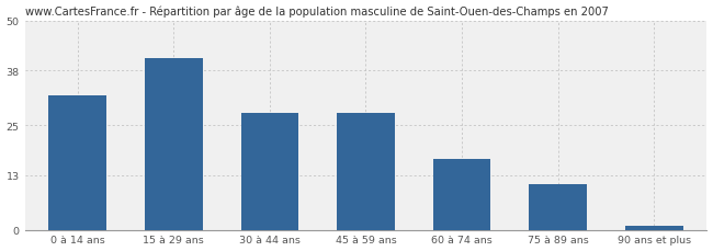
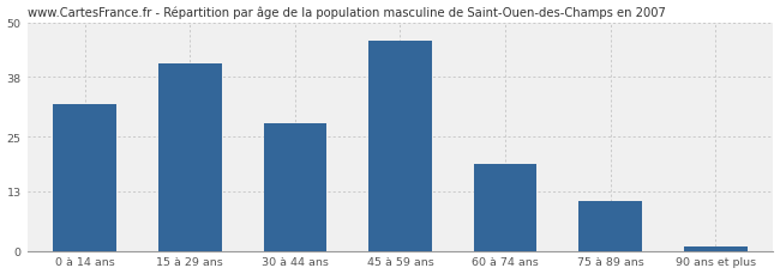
45 à 59 ans: 28 -> 46
60 à 74 ans: 17 -> 19
